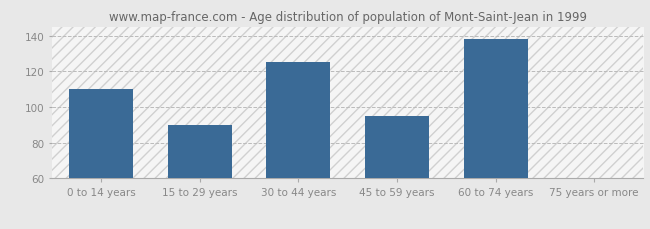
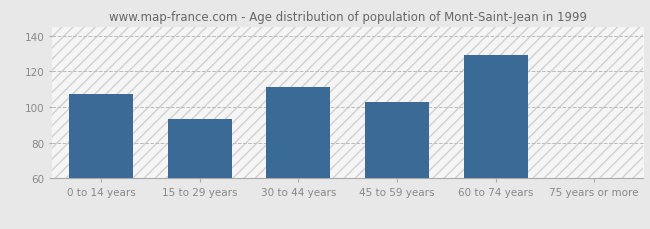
0 to 14 years: 110 -> 107
15 to 29 years: 90 -> 93
30 to 44 years: 125 -> 111
45 to 59 years: 95 -> 103
60 to 74 years: 138 -> 129
